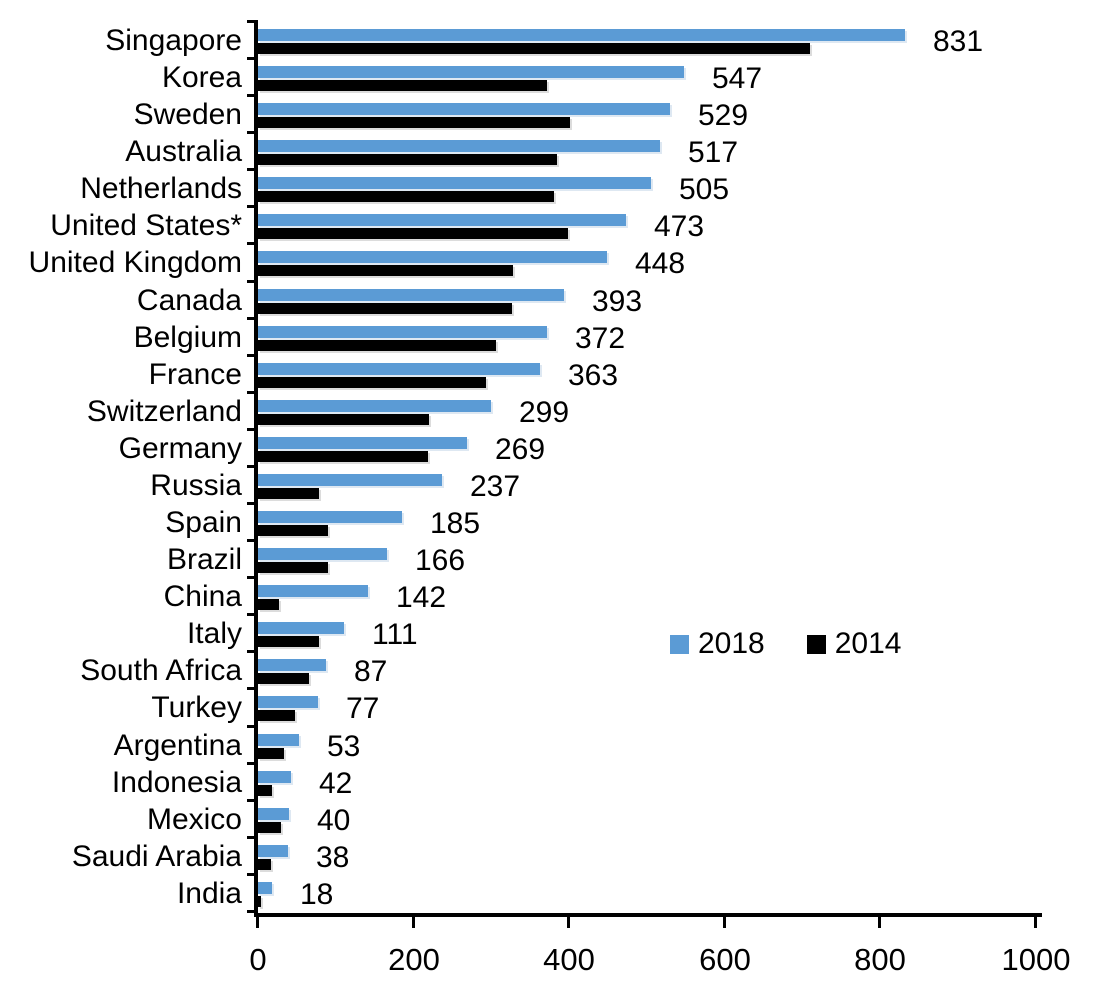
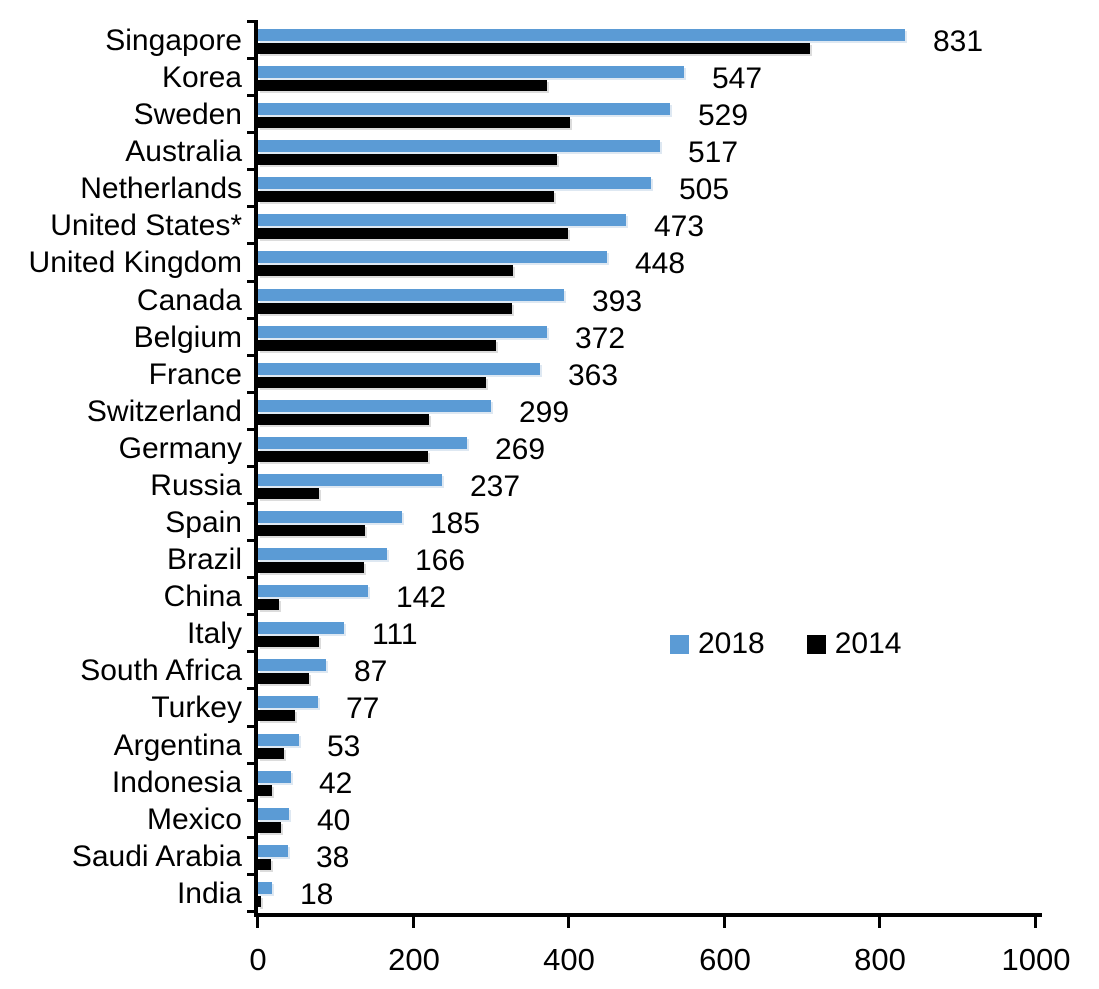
2014/Spain: 90 -> 140
2014/Brazil: 90 -> 140
